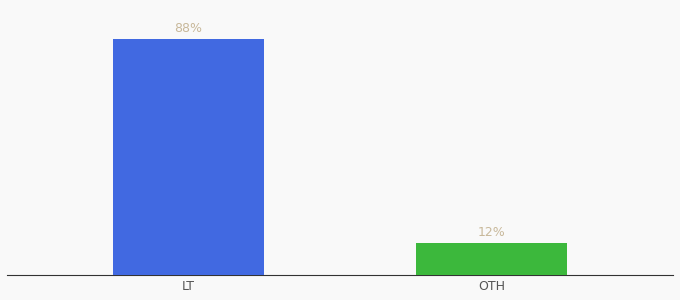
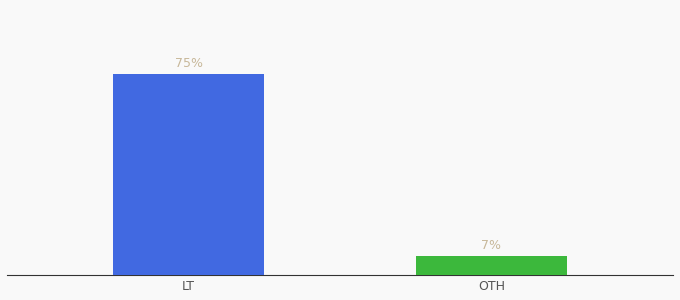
LT: 88% -> 75%
OTH: 12% -> 7%
